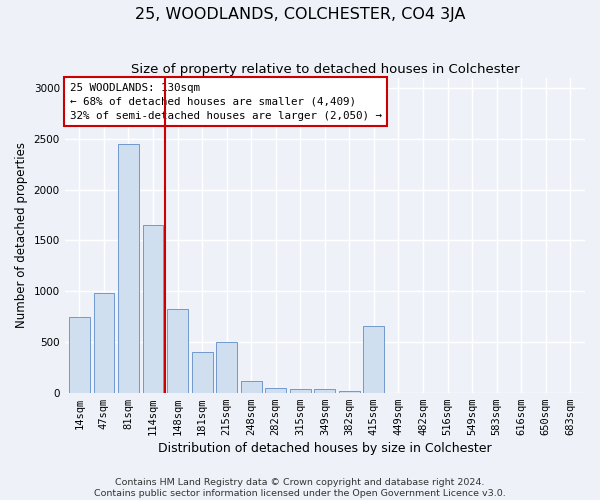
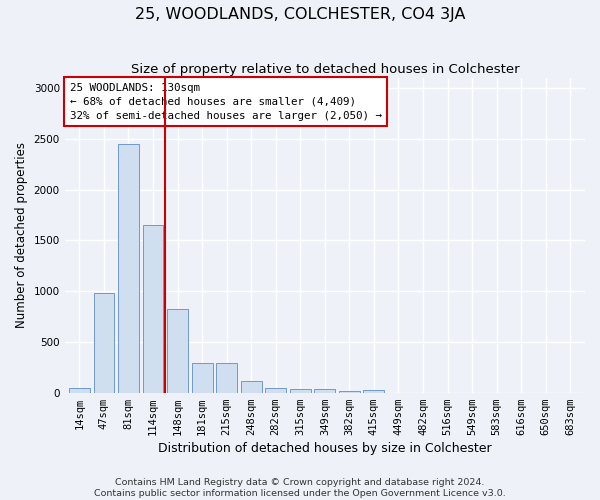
14sqm: 750 -> 50
181sqm: 400 -> 290
215sqm: 500 -> 290
415sqm: 660 -> 30
